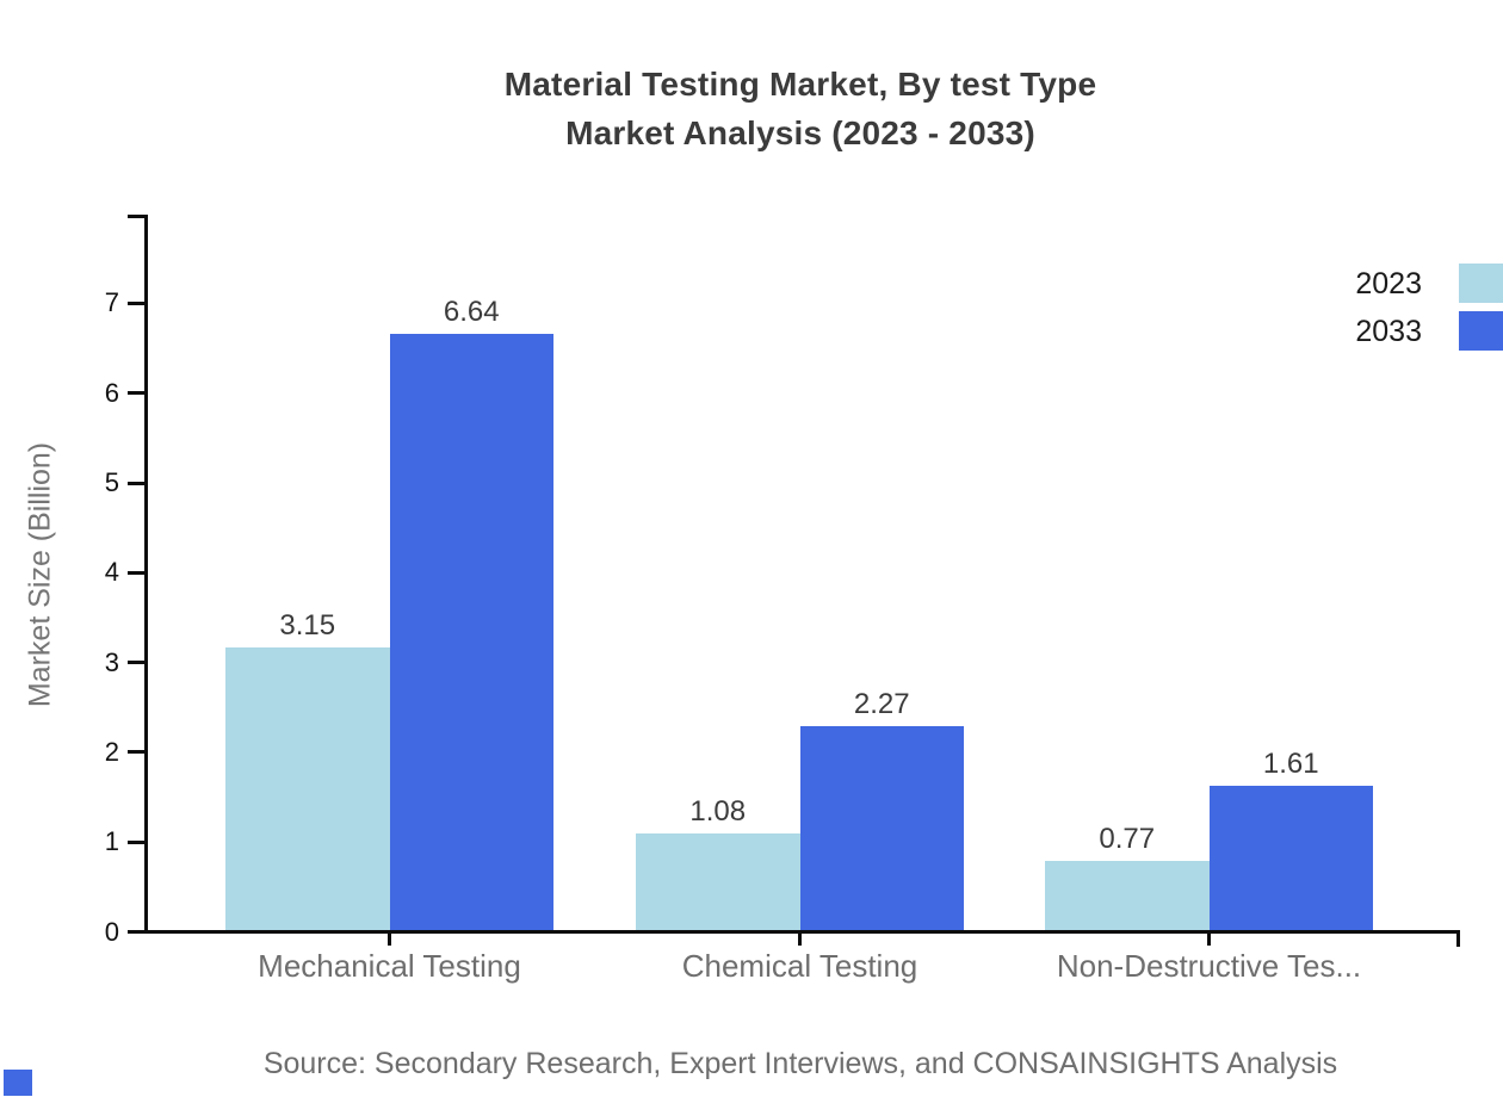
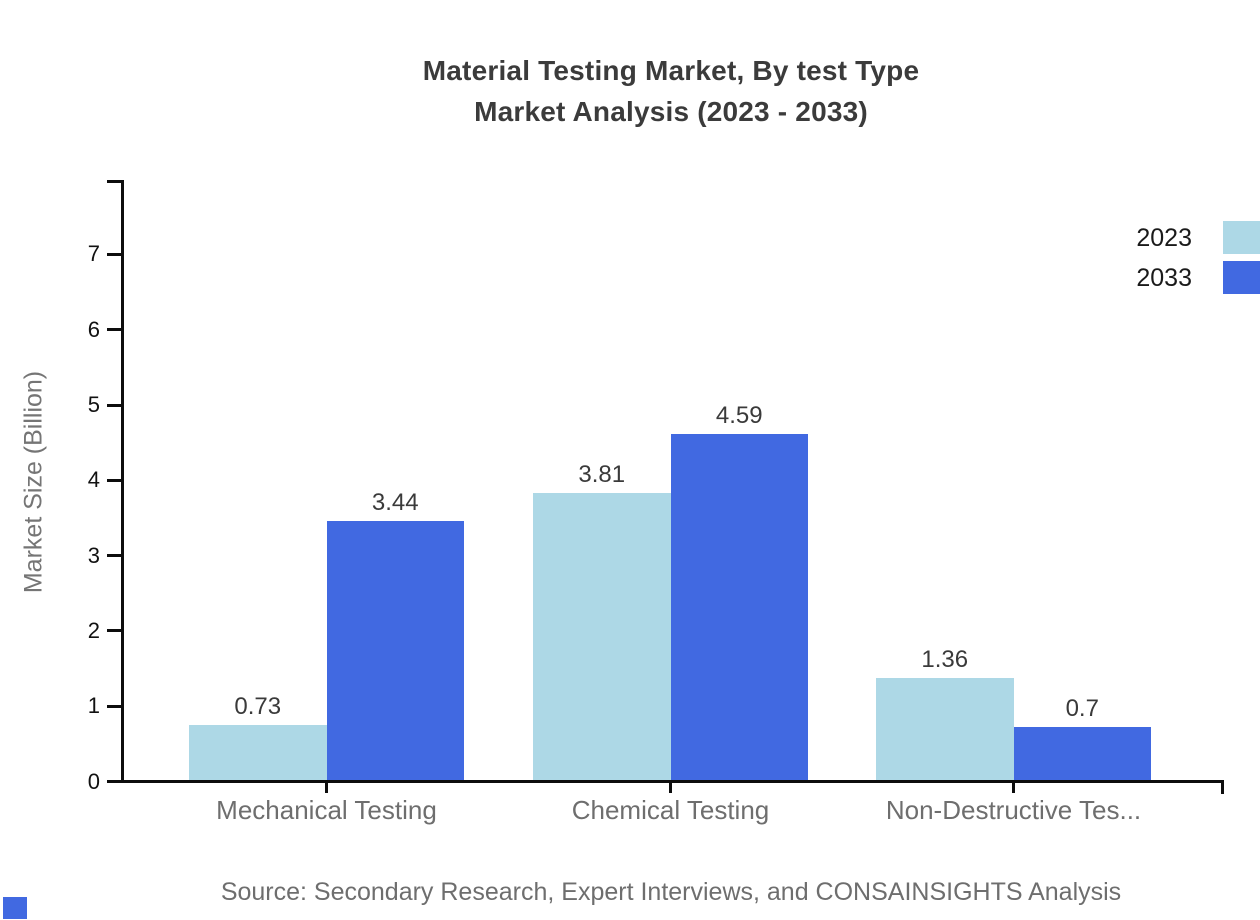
2023/Mechanical Testing: 3.15 -> 0.73
2033/Mechanical Testing: 6.64 -> 3.44
2023/Chemical Testing: 1.08 -> 3.81
2033/Chemical Testing: 2.27 -> 4.59
2023/Non-Destructive Tes...: 0.77 -> 1.36
2033/Non-Destructive Tes...: 1.61 -> 0.7
